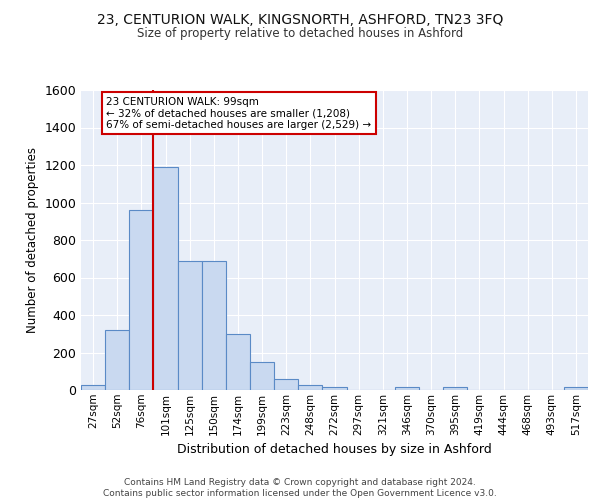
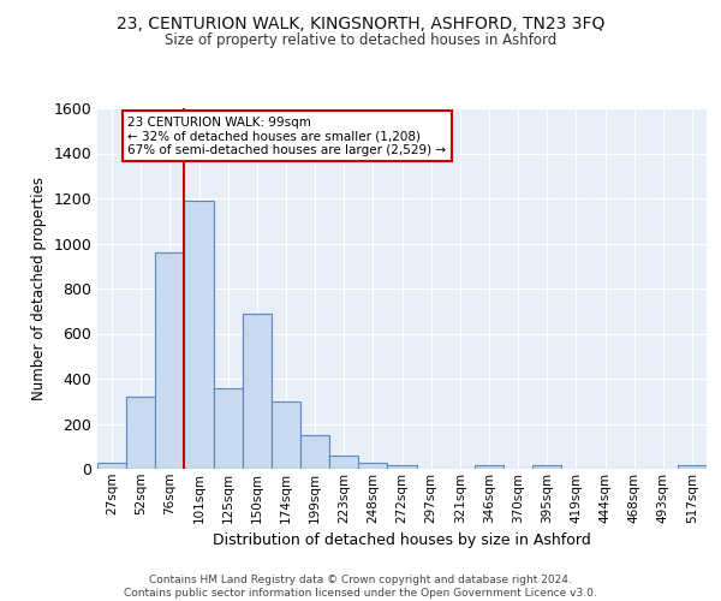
125sqm: 690 -> 360
